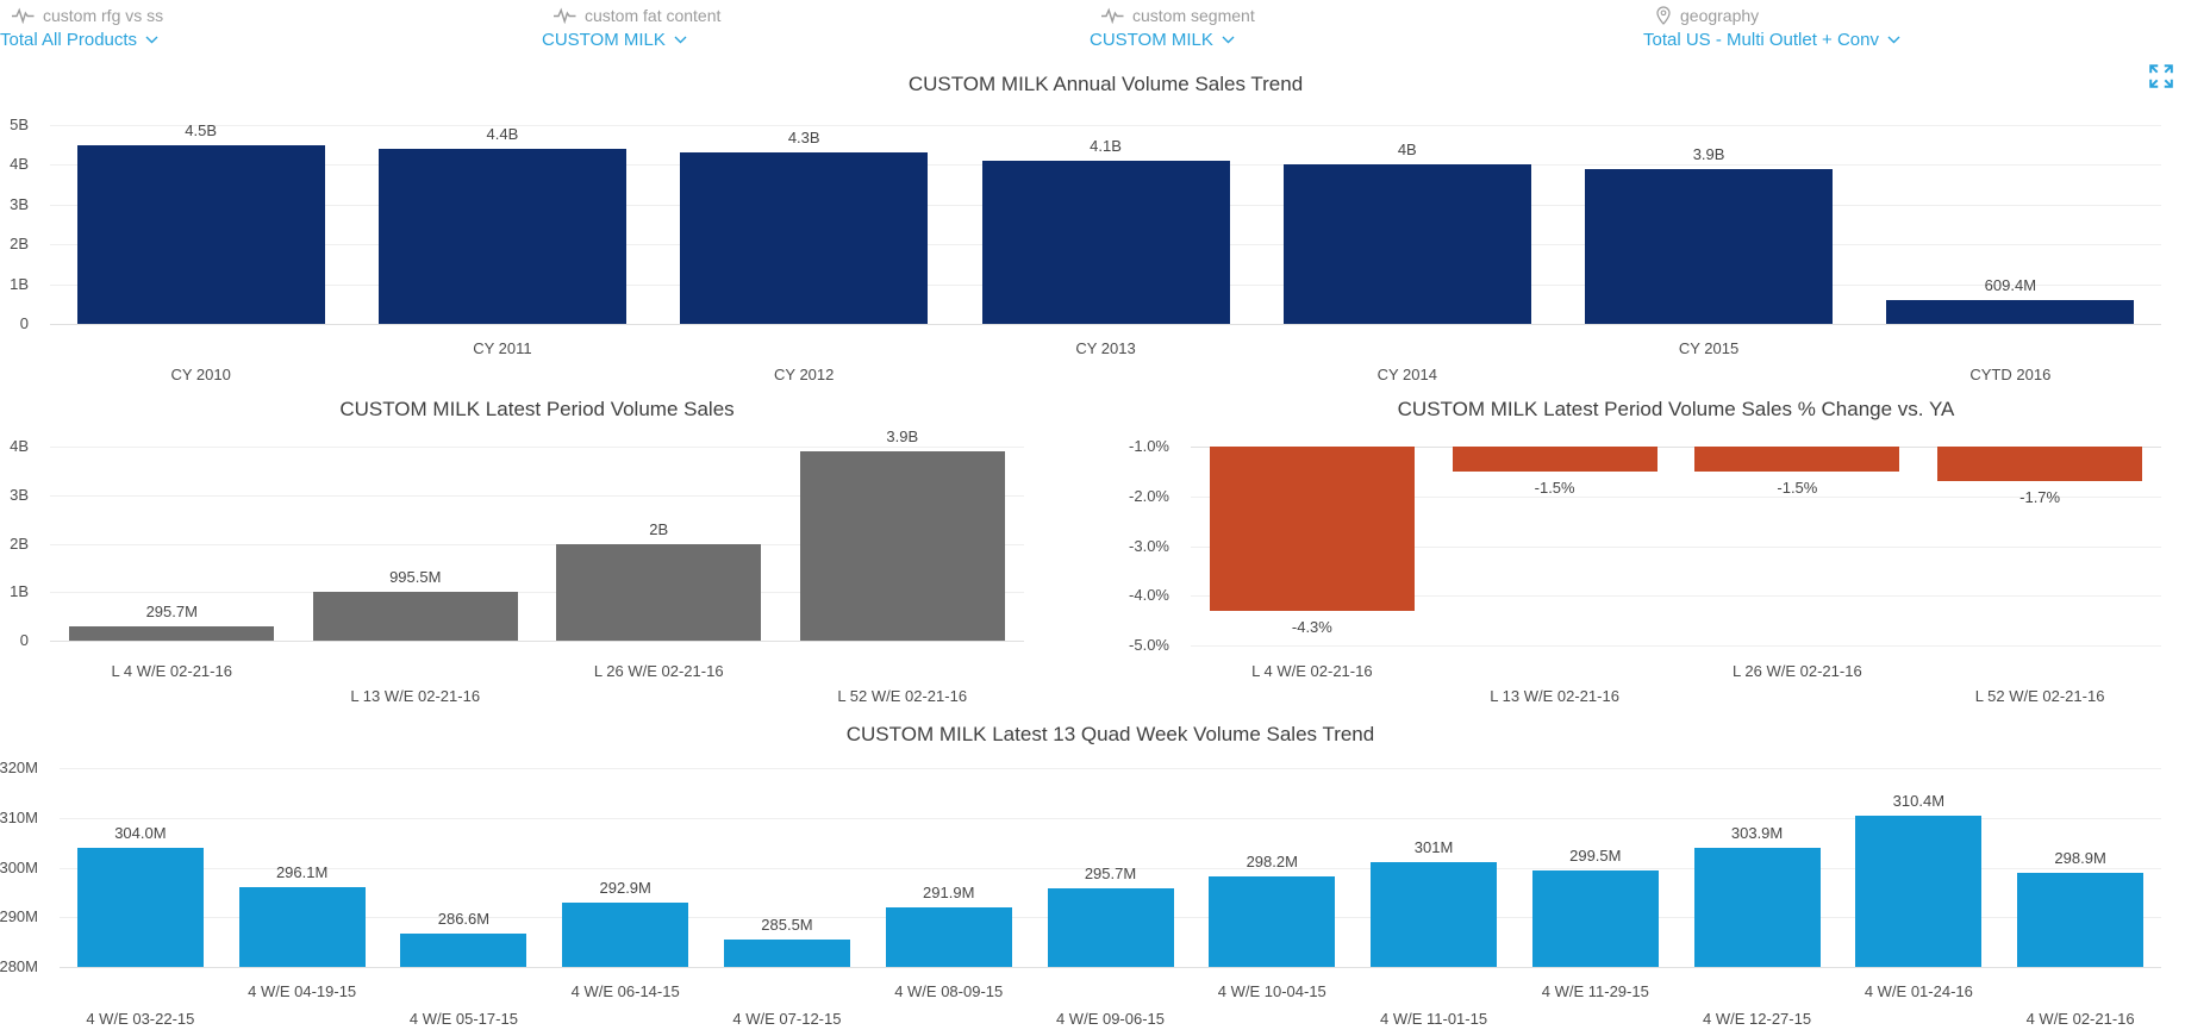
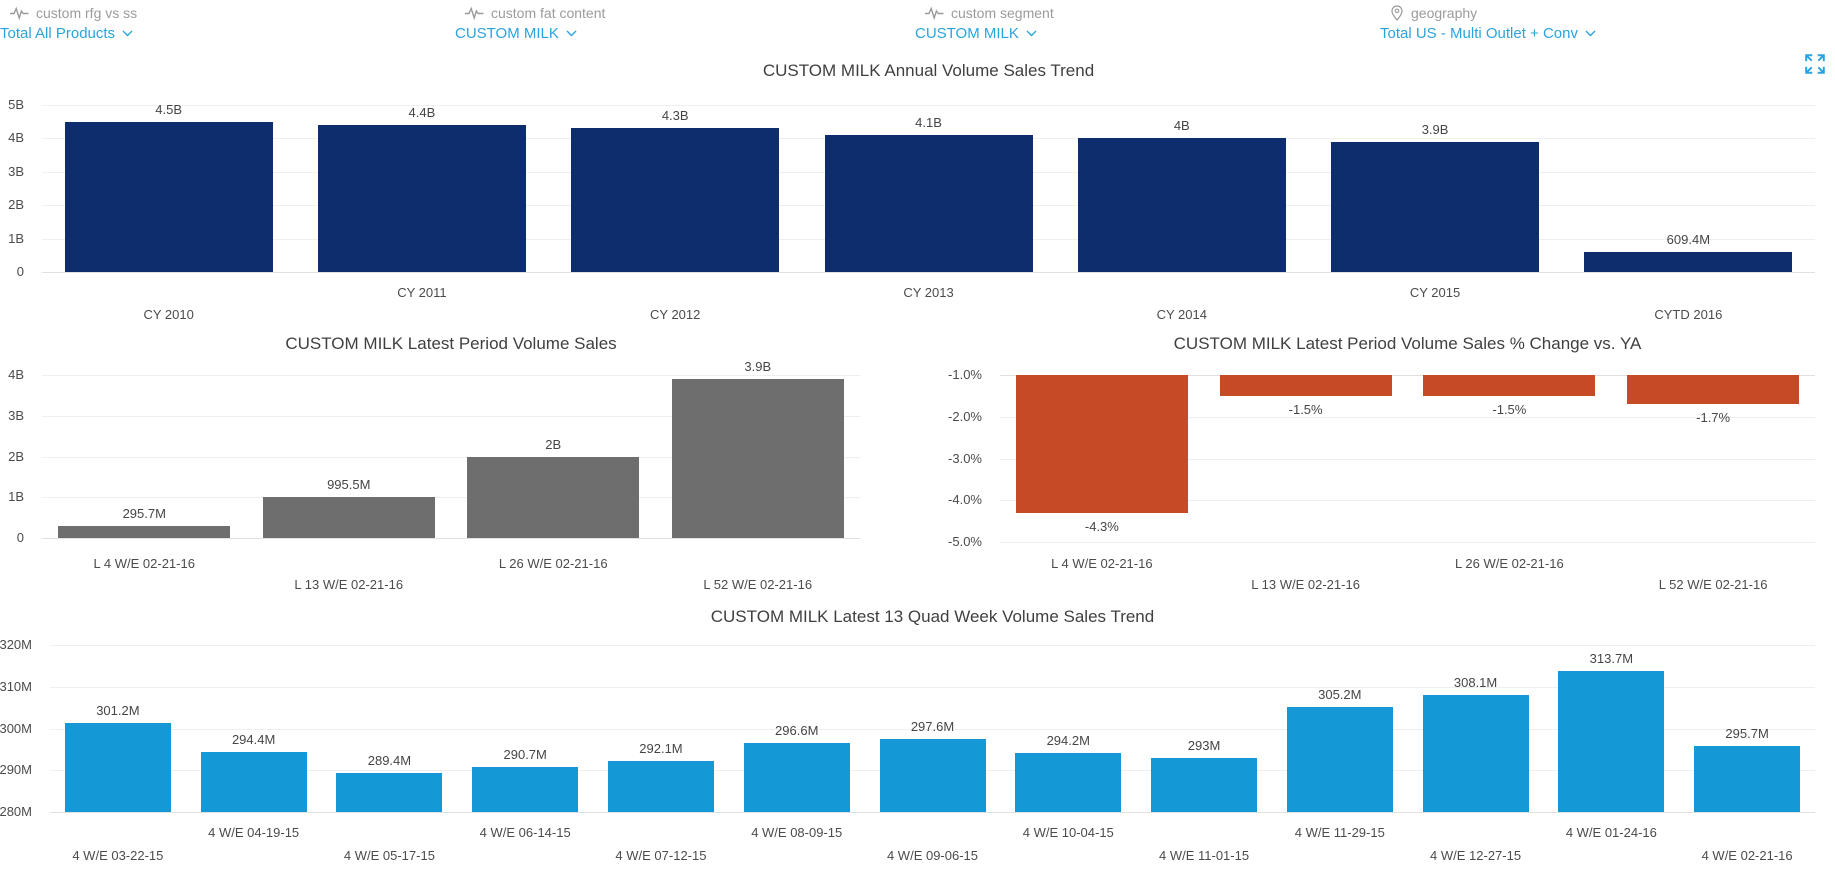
CUSTOM MILK Latest 13 Quad Week Volume Sales Trend/4 W/E 03-22-15: 304.0M -> 301.2M
CUSTOM MILK Latest 13 Quad Week Volume Sales Trend/4 W/E 04-19-15: 296.1M -> 294.4M
CUSTOM MILK Latest 13 Quad Week Volume Sales Trend/4 W/E 05-17-15: 286.6M -> 289.4M
CUSTOM MILK Latest 13 Quad Week Volume Sales Trend/4 W/E 06-14-15: 292.9M -> 290.7M
CUSTOM MILK Latest 13 Quad Week Volume Sales Trend/4 W/E 07-12-15: 285.5M -> 292.1M
CUSTOM MILK Latest 13 Quad Week Volume Sales Trend/4 W/E 08-09-15: 291.9M -> 296.6M
CUSTOM MILK Latest 13 Quad Week Volume Sales Trend/4 W/E 09-06-15: 295.7M -> 297.6M
CUSTOM MILK Latest 13 Quad Week Volume Sales Trend/4 W/E 10-04-15: 298.2M -> 294.2M
CUSTOM MILK Latest 13 Quad Week Volume Sales Trend/4 W/E 11-01-15: 301M -> 293M
CUSTOM MILK Latest 13 Quad Week Volume Sales Trend/4 W/E 11-29-15: 299.5M -> 305.2M
CUSTOM MILK Latest 13 Quad Week Volume Sales Trend/4 W/E 12-27-15: 303.9M -> 308.1M
CUSTOM MILK Latest 13 Quad Week Volume Sales Trend/4 W/E 01-24-16: 310.4M -> 313.7M
CUSTOM MILK Latest 13 Quad Week Volume Sales Trend/4 W/E 02-21-16: 298.9M -> 295.7M
